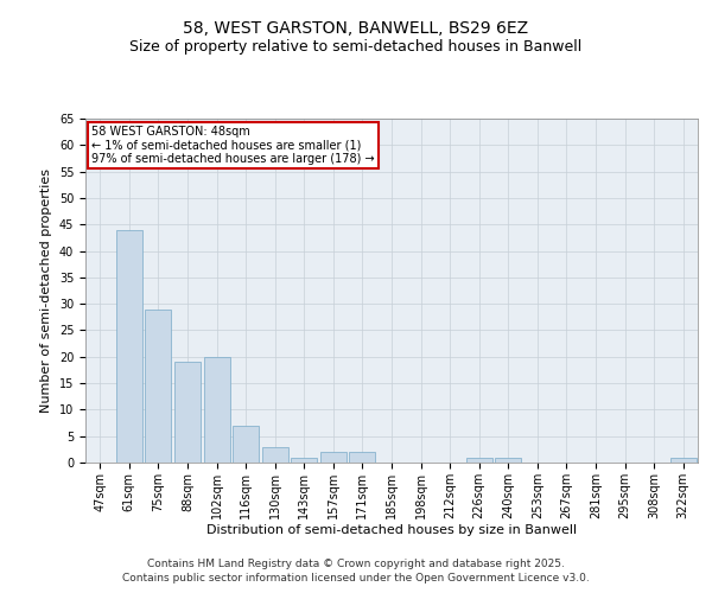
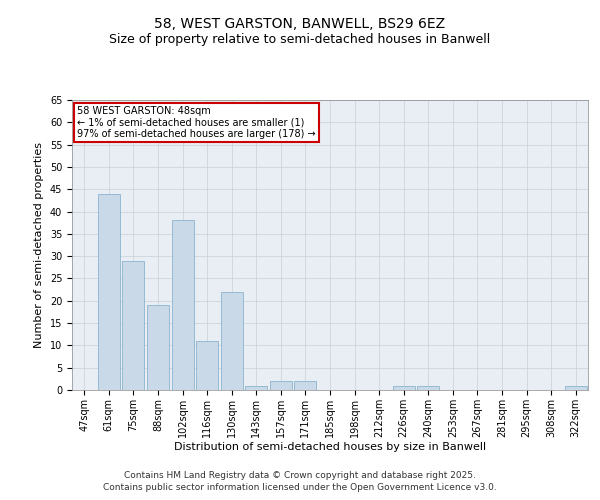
102sqm: 20 -> 38
116sqm: 7 -> 11
130sqm: 3 -> 22
